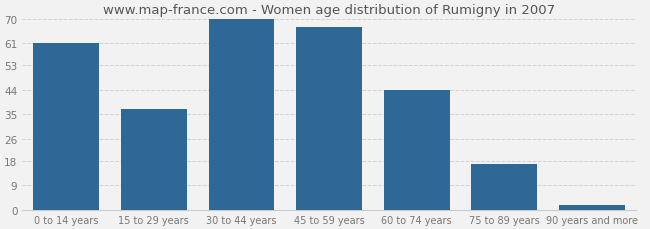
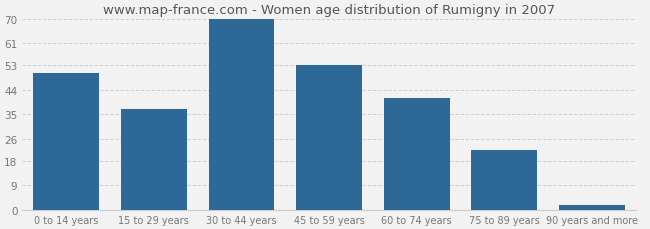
0 to 14 years: 61 -> 50
45 to 59 years: 67 -> 53
60 to 74 years: 44 -> 41
75 to 89 years: 17 -> 22
